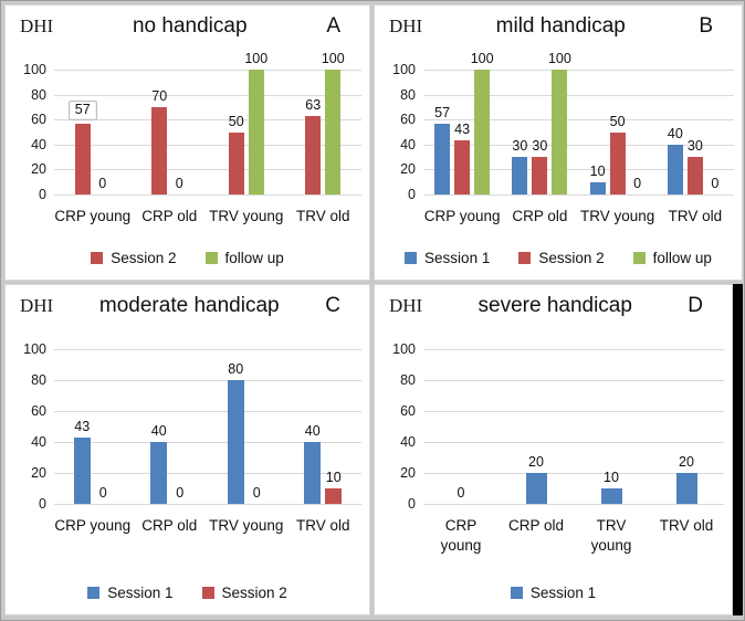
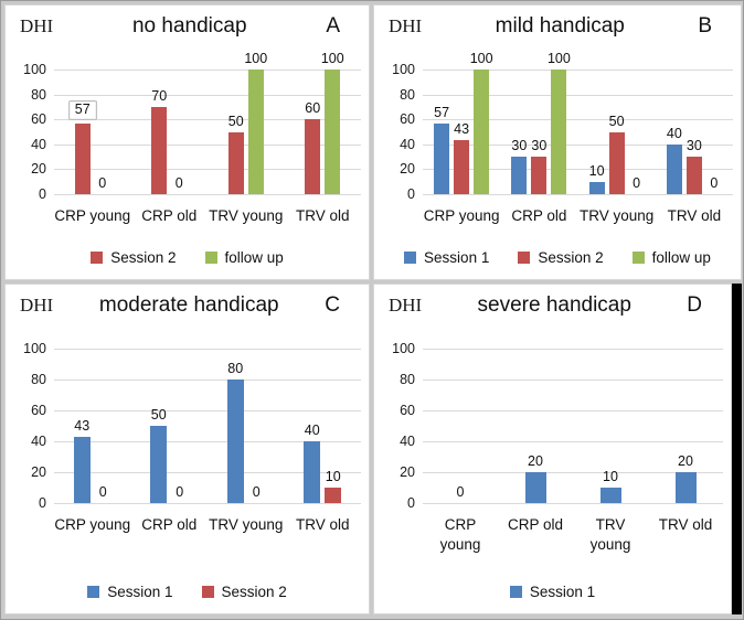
no handicap/Session 2/TRV old: 63 -> 60
moderate handicap/Session 1/CRP old: 40 -> 50
